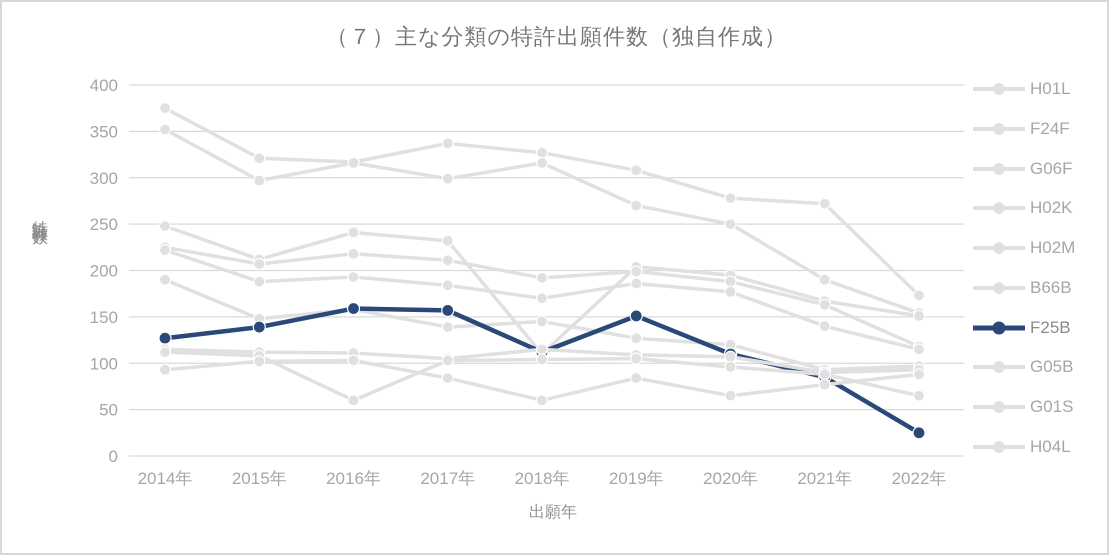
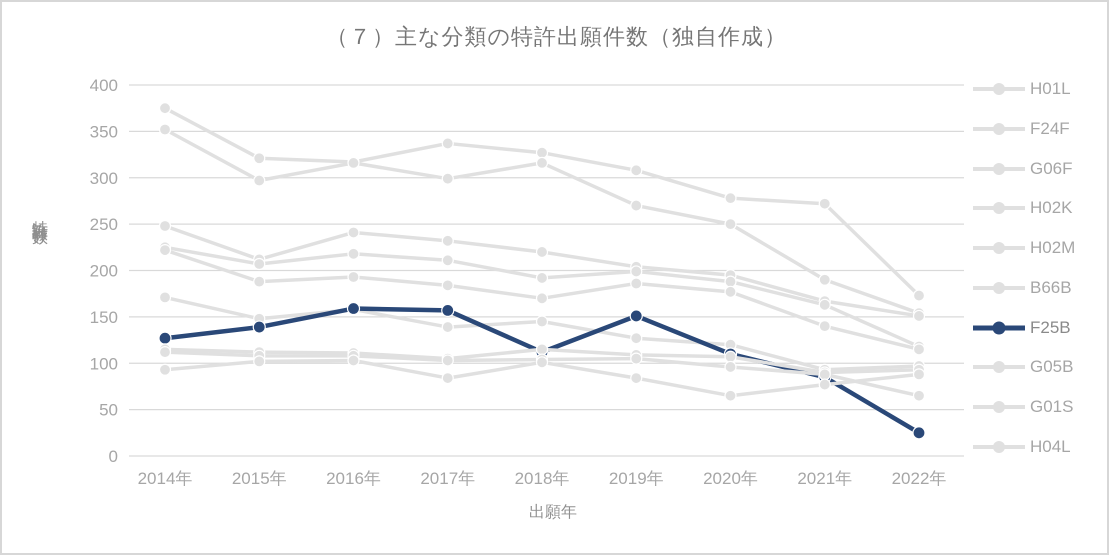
B66B/2014年: 190 -> 170
G01S/2016年: 60 -> 110
G06F/2018年: 110 -> 220
H04L/2018年: 60 -> 100
